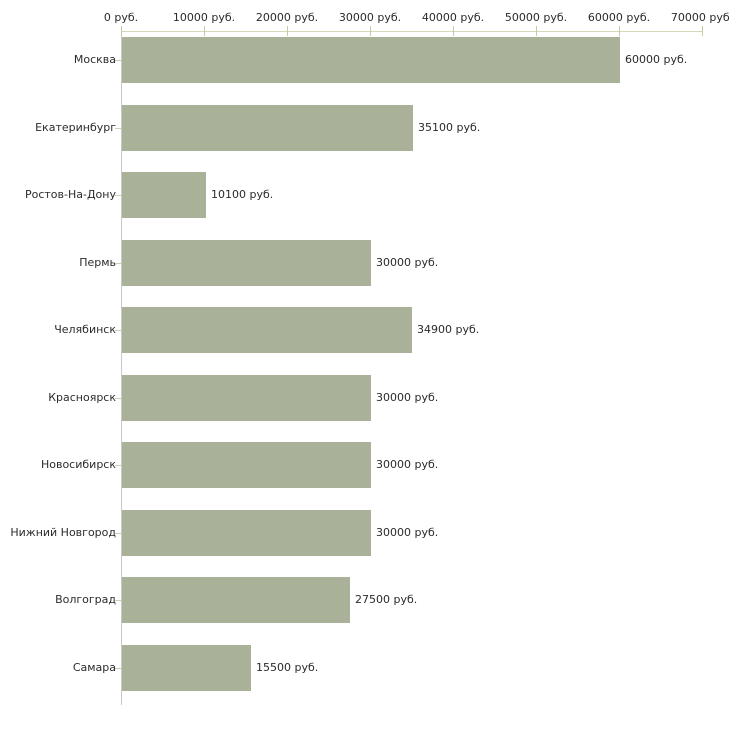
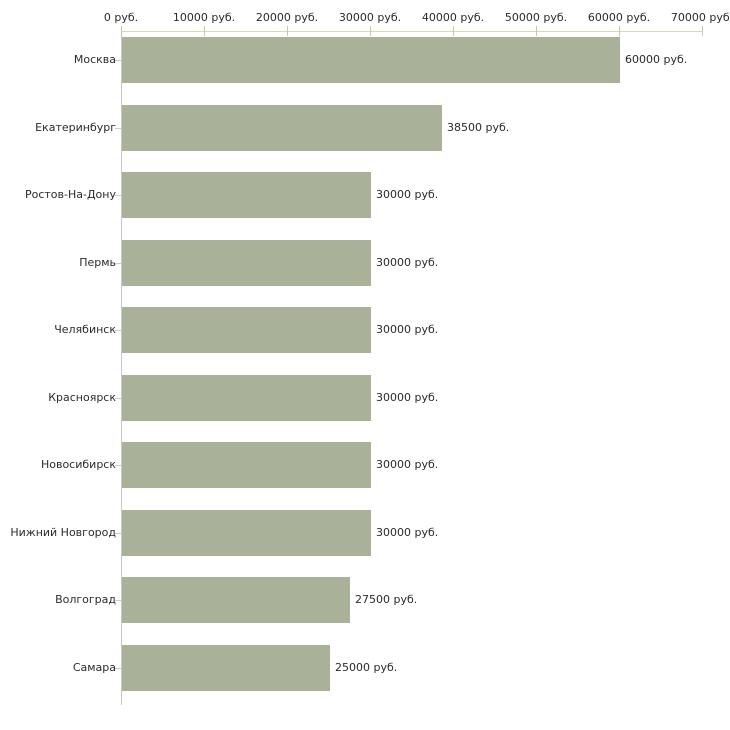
Екатеринбург: 35100 -> 38500
Ростов-На-Дону: 10100 -> 30000
Челябинск: 34900 -> 30000
Самара: 15500 -> 25000
